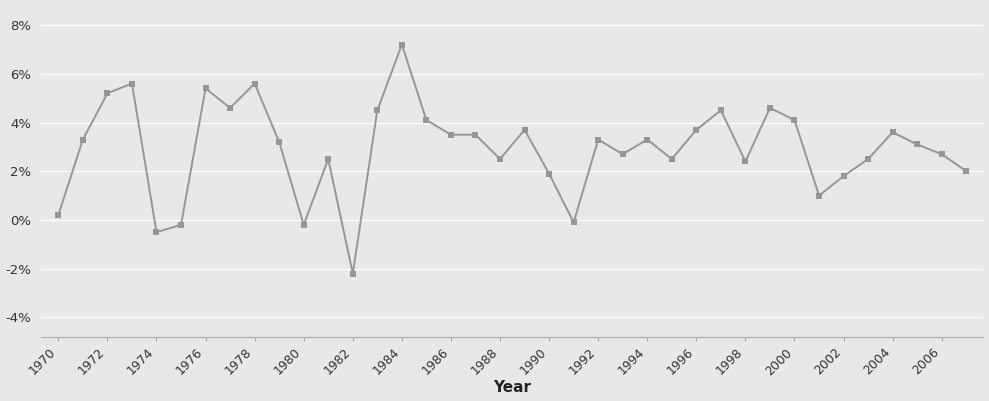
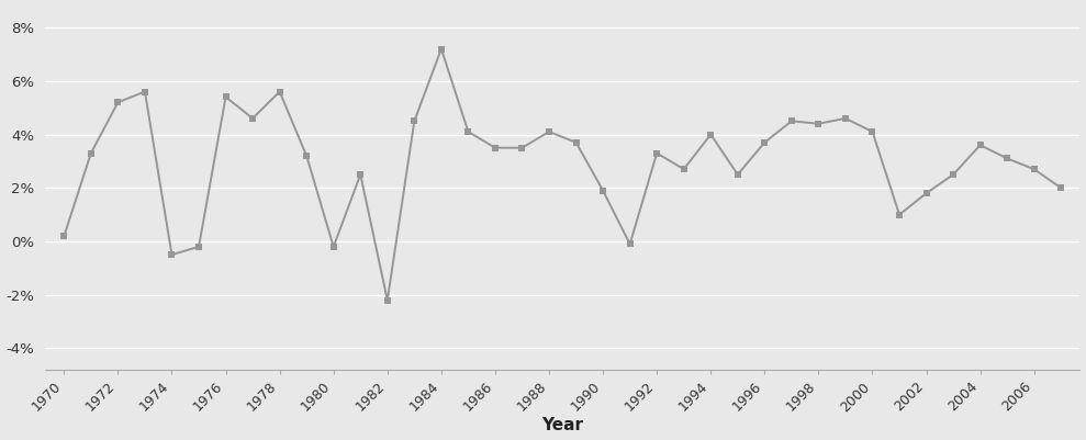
1988: 2.5% -> 4.1%
1994: 3.3% -> 4.0%
1998: 2.4% -> 4.4%
